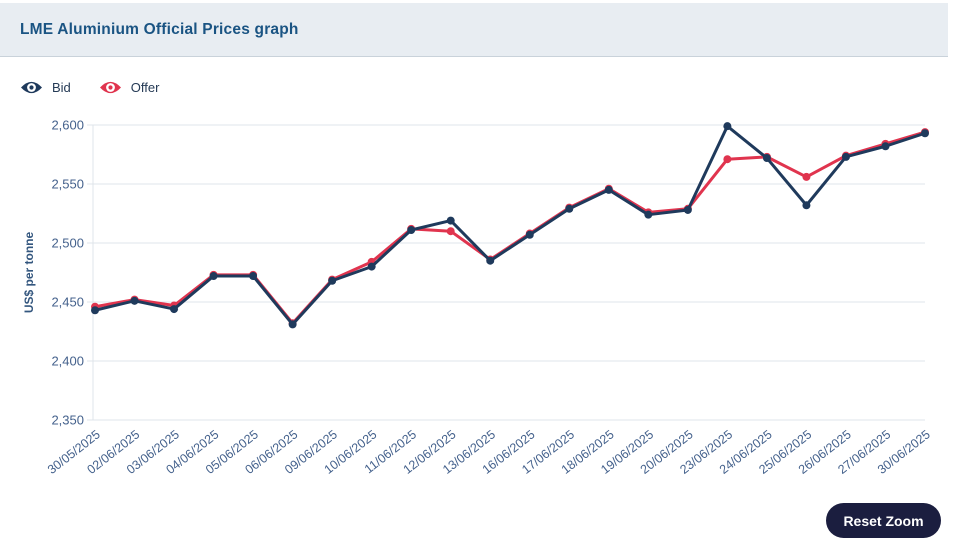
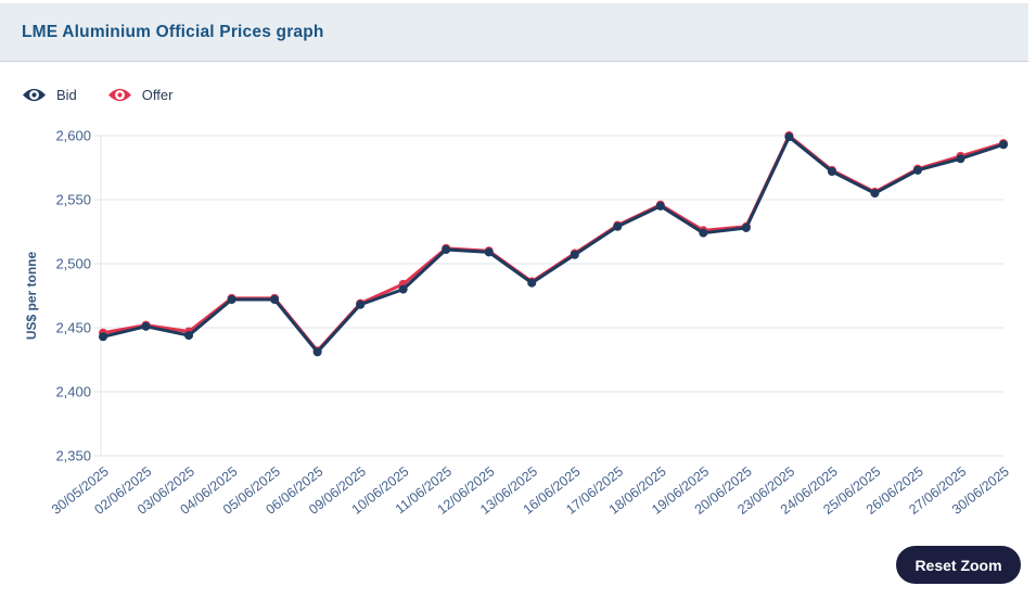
Bid/12/06/2025: 2519 -> 2509
Offer/23/06/2025: 2571 -> 2600
Bid/25/06/2025: 2532 -> 2555
